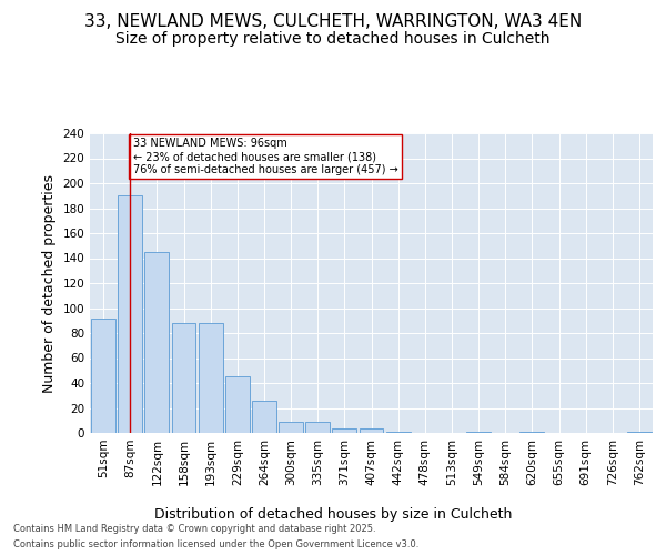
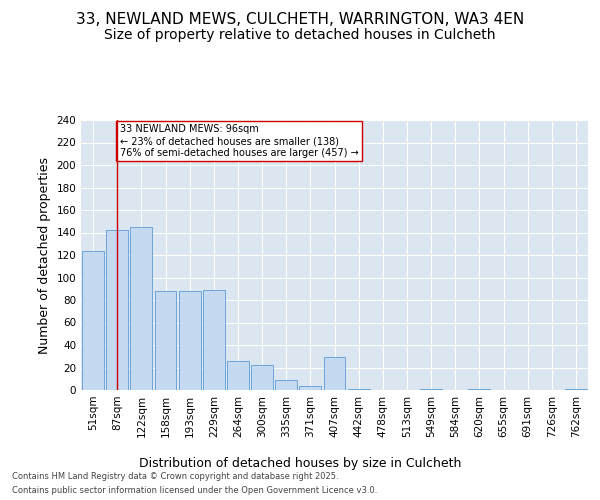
51sqm: 92 -> 124
87sqm: 190 -> 142
229sqm: 45 -> 89
300sqm: 9 -> 22
407sqm: 4 -> 29
